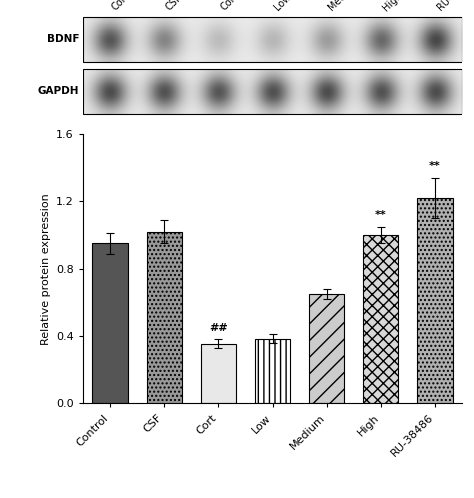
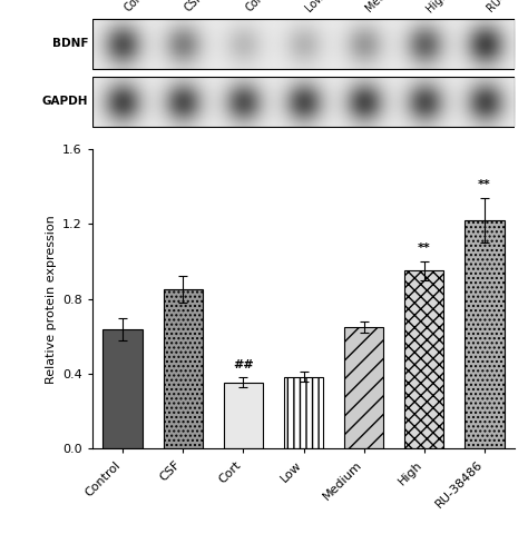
Control: 0.95 -> 0.64
CSF: 1.02 -> 0.85
High: 1.00 -> 0.95
